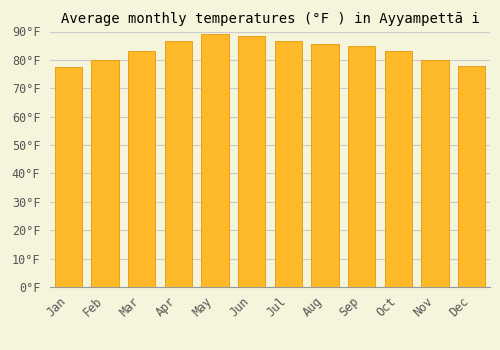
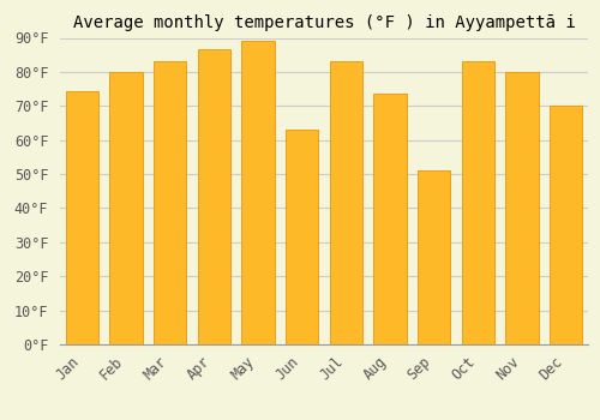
Jan: 77.5°F -> 74.5°F
Jun: 88.5°F -> 63.0°F
Jul: 86.5°F -> 83.0°F
Aug: 85.5°F -> 73.5°F
Sep: 85.0°F -> 51.0°F
Dec: 78.0°F -> 70.0°F
